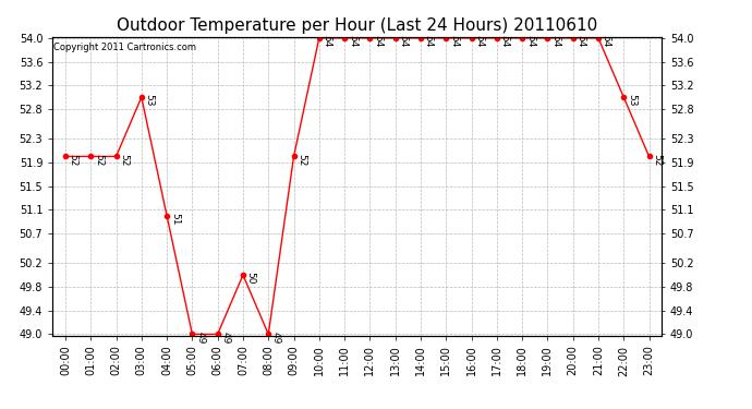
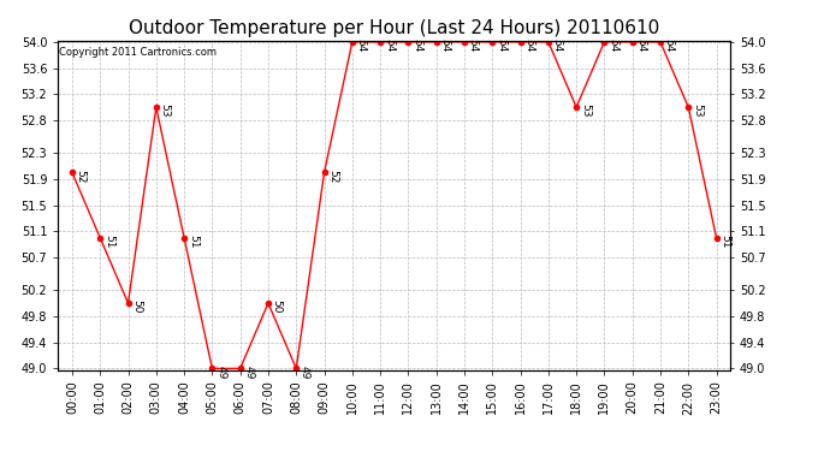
01:00: 52 -> 51
02:00: 52 -> 50
18:00: 54 -> 53
23:00: 52 -> 51
